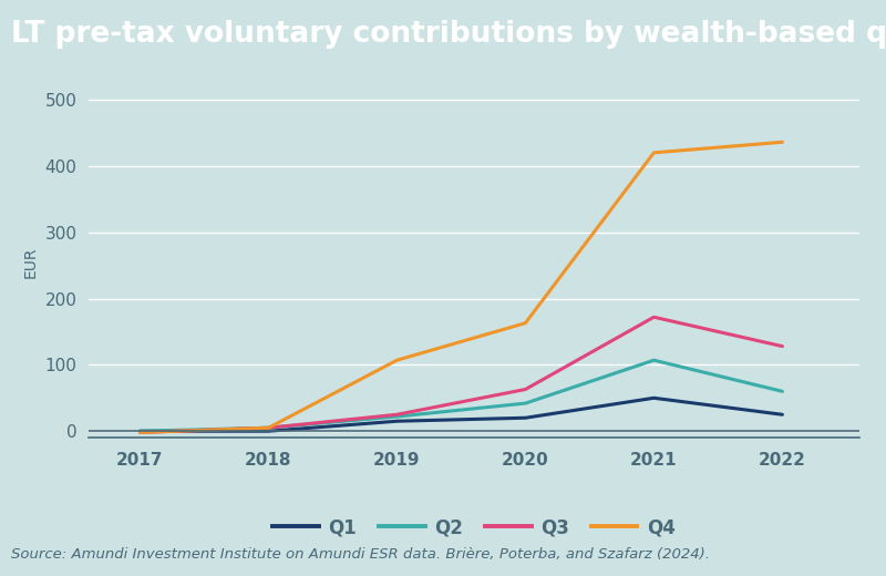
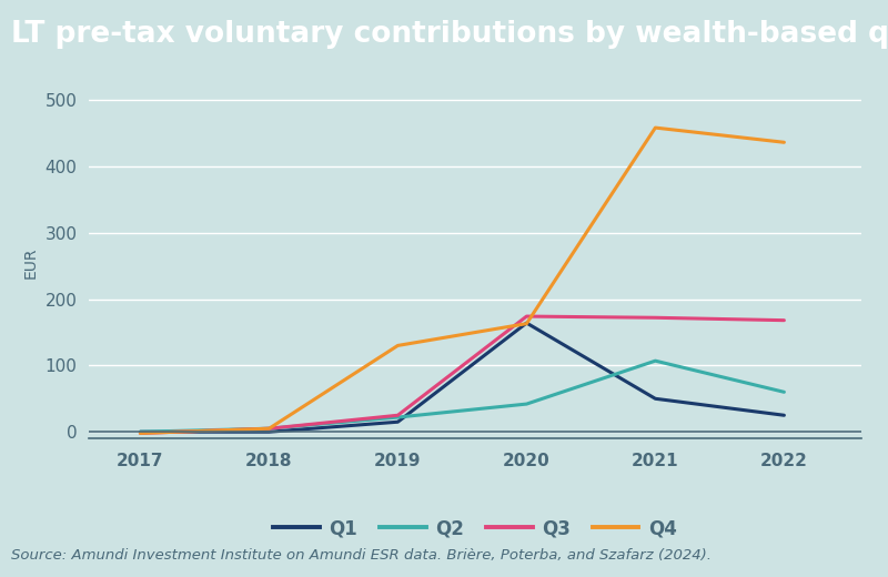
Q4/2019: 107 -> 130
Q1/2020: 20 -> 164
Q3/2020: 63 -> 174
Q4/2021: 420 -> 458
Q3/2022: 128 -> 168
